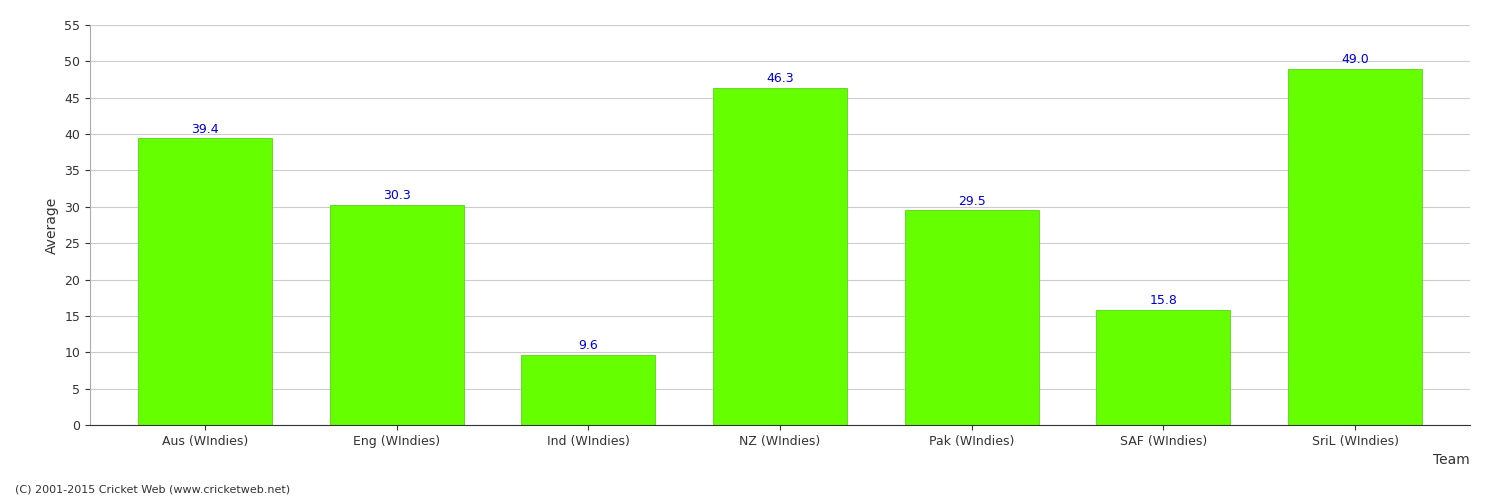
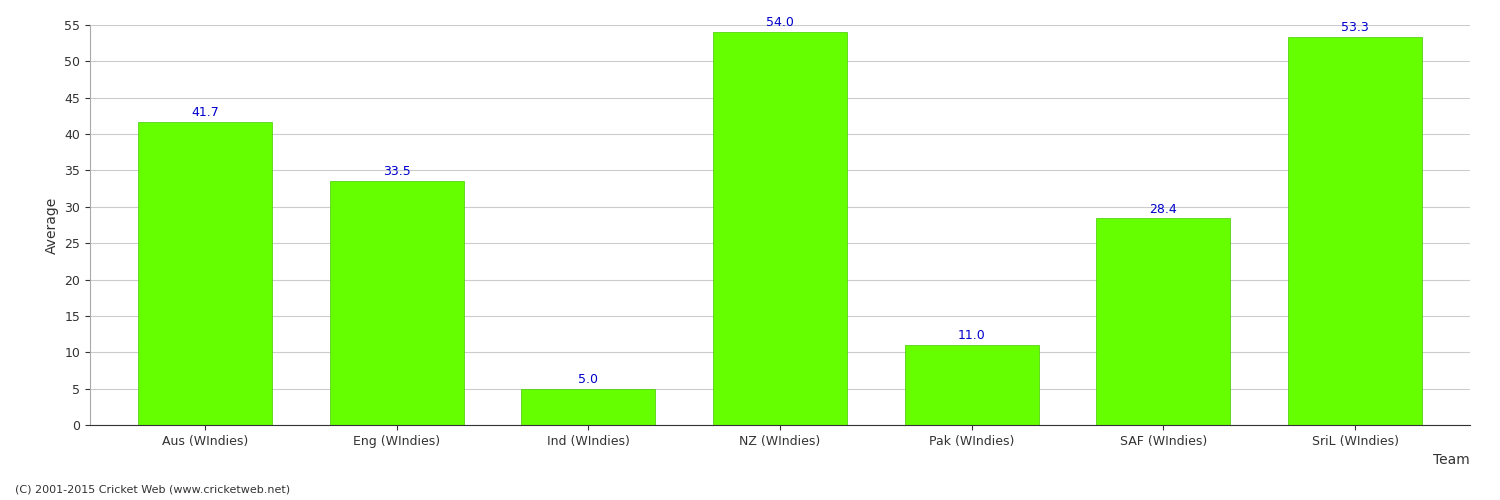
Aus (WIndies): 39.4 -> 41.7
Eng (WIndies): 30.3 -> 33.5
Ind (WIndies): 9.6 -> 5.0
NZ (WIndies): 46.3 -> 54.0
Pak (WIndies): 29.5 -> 11.0
SAF (WIndies): 15.8 -> 28.4
SriL (WIndies): 49.0 -> 53.3
